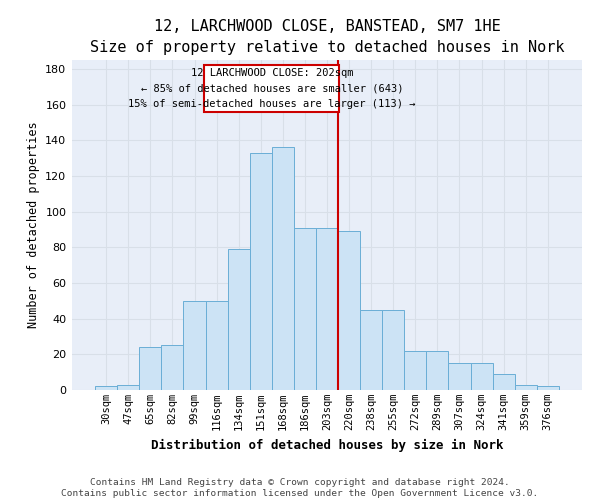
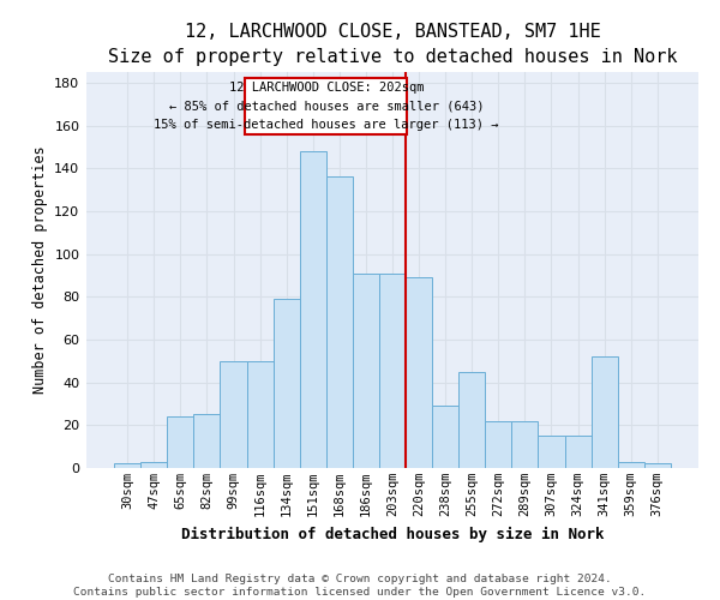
151sqm: 133 -> 148
238sqm: 45 -> 29
341sqm: 9 -> 52
